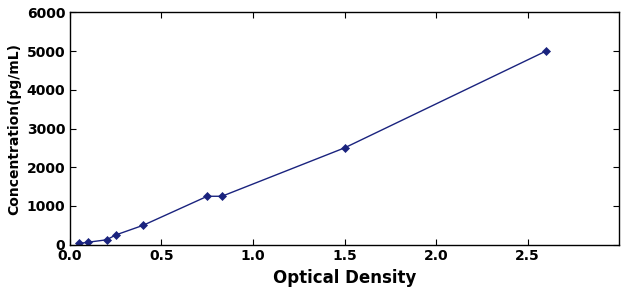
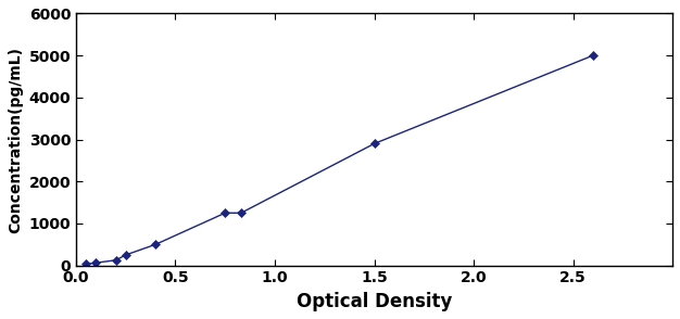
1.5: 2500 -> 2900
